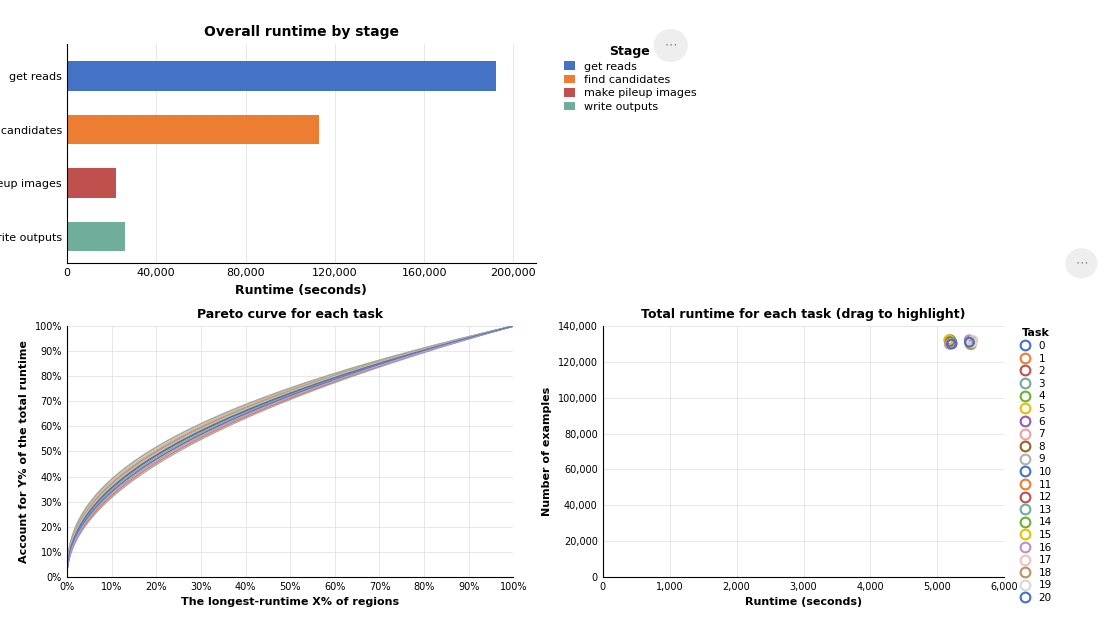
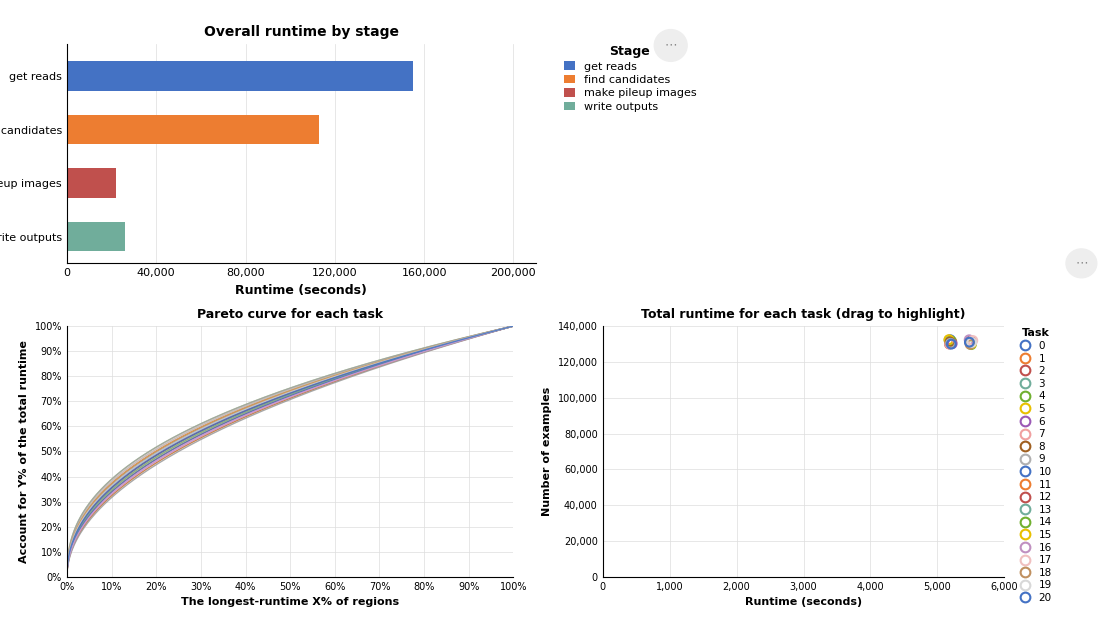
Overall runtime by stage/get reads: 192,000 -> 155,000
